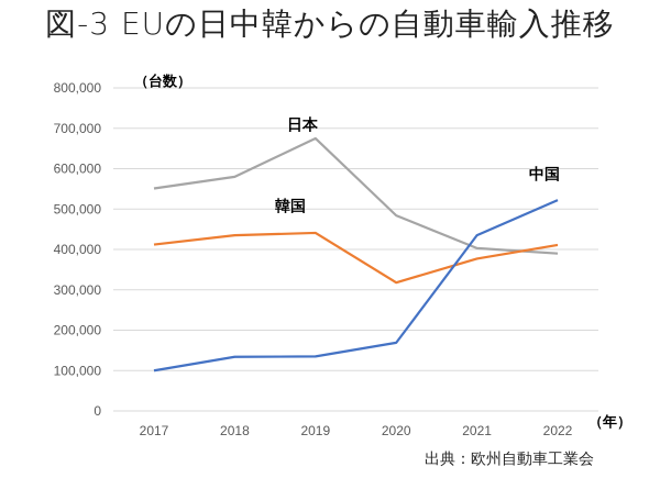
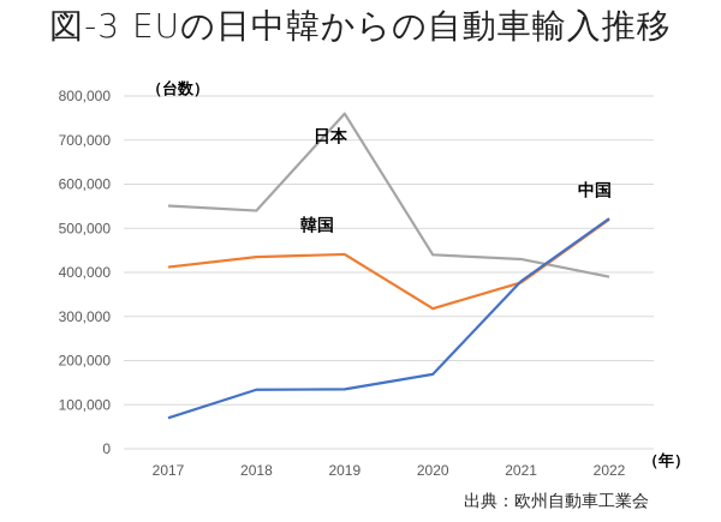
中国/2017: 100000 -> 70000
日本/2018: 580000 -> 540000
日本/2019: 680000 -> 760000
日本/2020: 480000 -> 440000
日本/2021: 400000 -> 430000
中国/2021: 440000 -> 380000
韓国/2022: 410000 -> 520000
